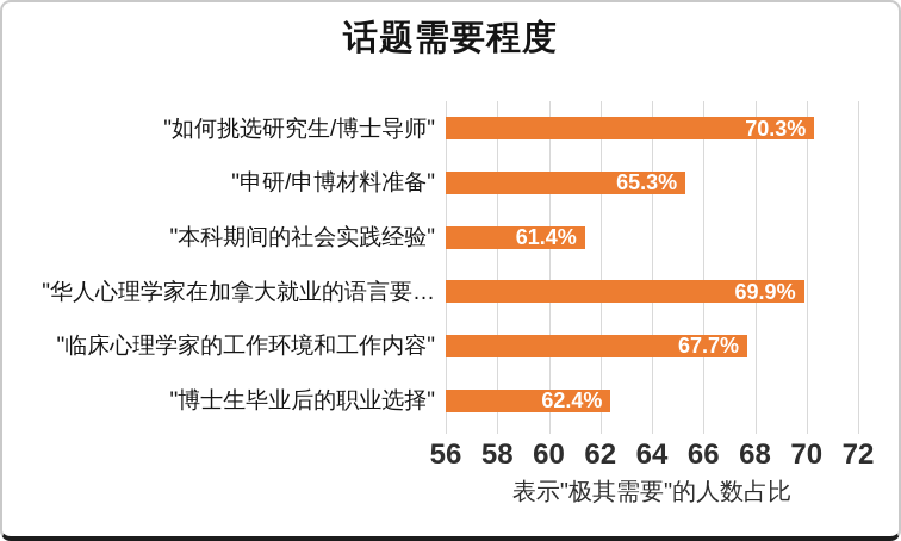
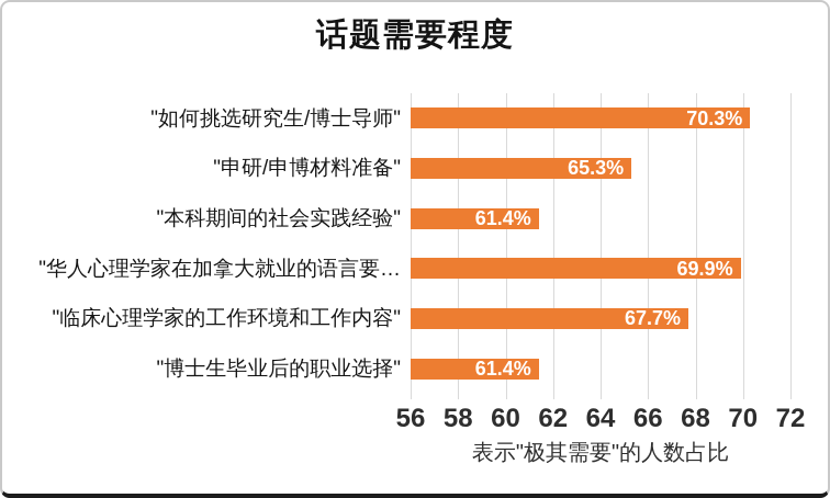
"博士生毕业后的职业选择": 62.4% -> 61.4%
